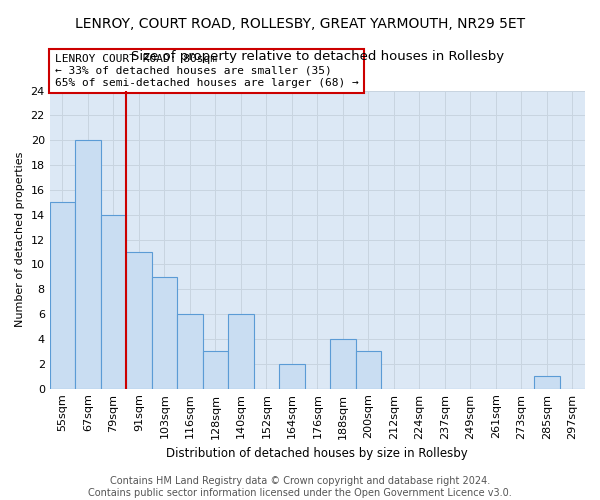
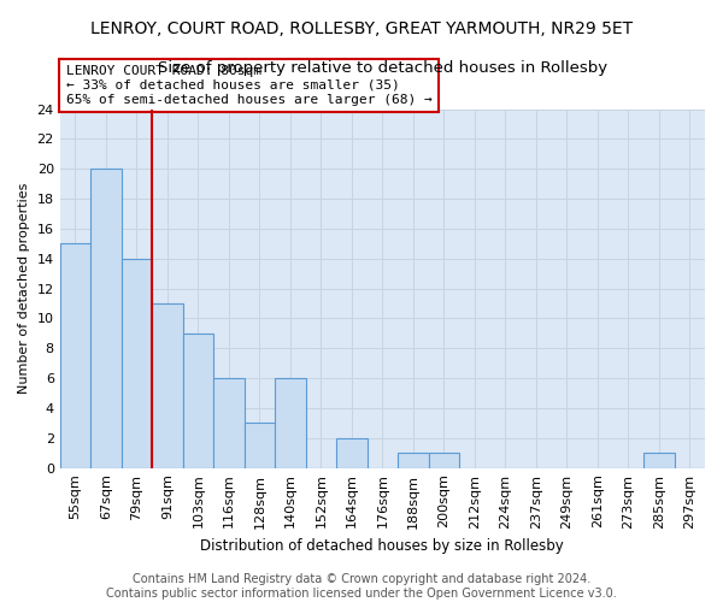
188sqm: 4 -> 1
200sqm: 3 -> 1
